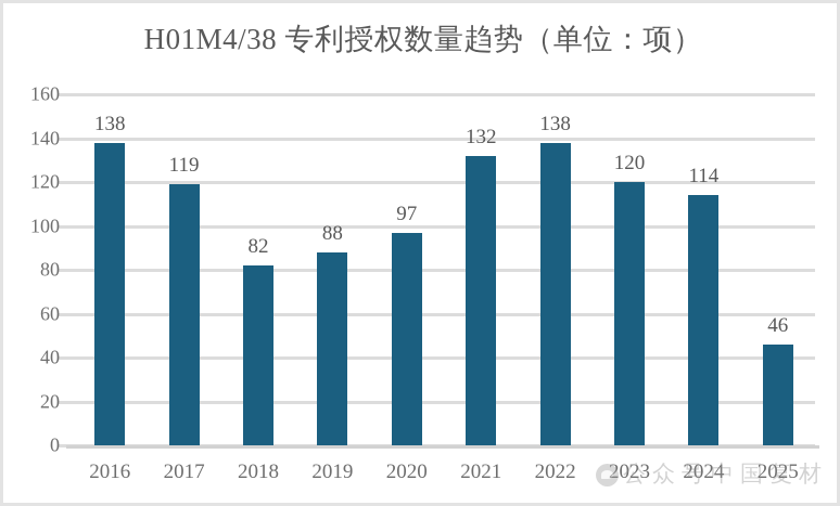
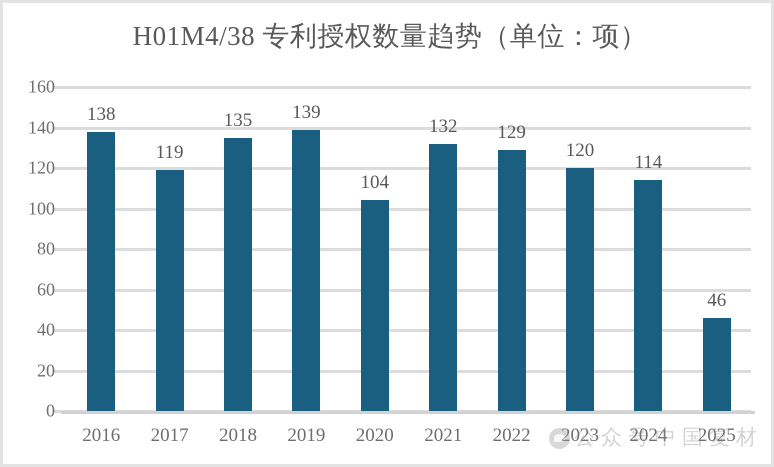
2018: 82 -> 135
2019: 88 -> 139
2020: 97 -> 104
2022: 138 -> 129
